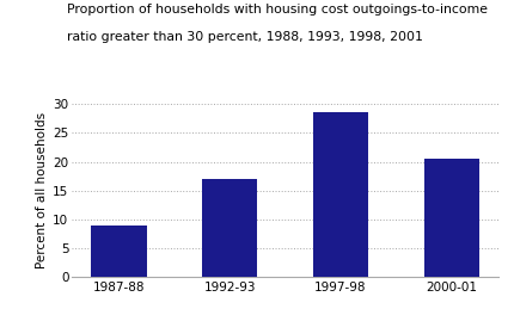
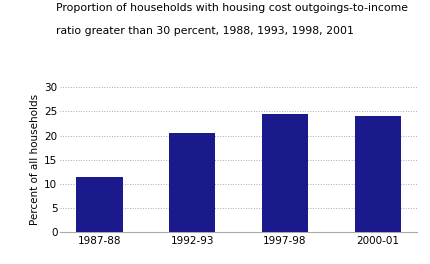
1987-88: 9.0 -> 11.5
1992-93: 17.0 -> 20.5
1997-98: 28.5 -> 24.5
2000-01: 20.5 -> 24.0
